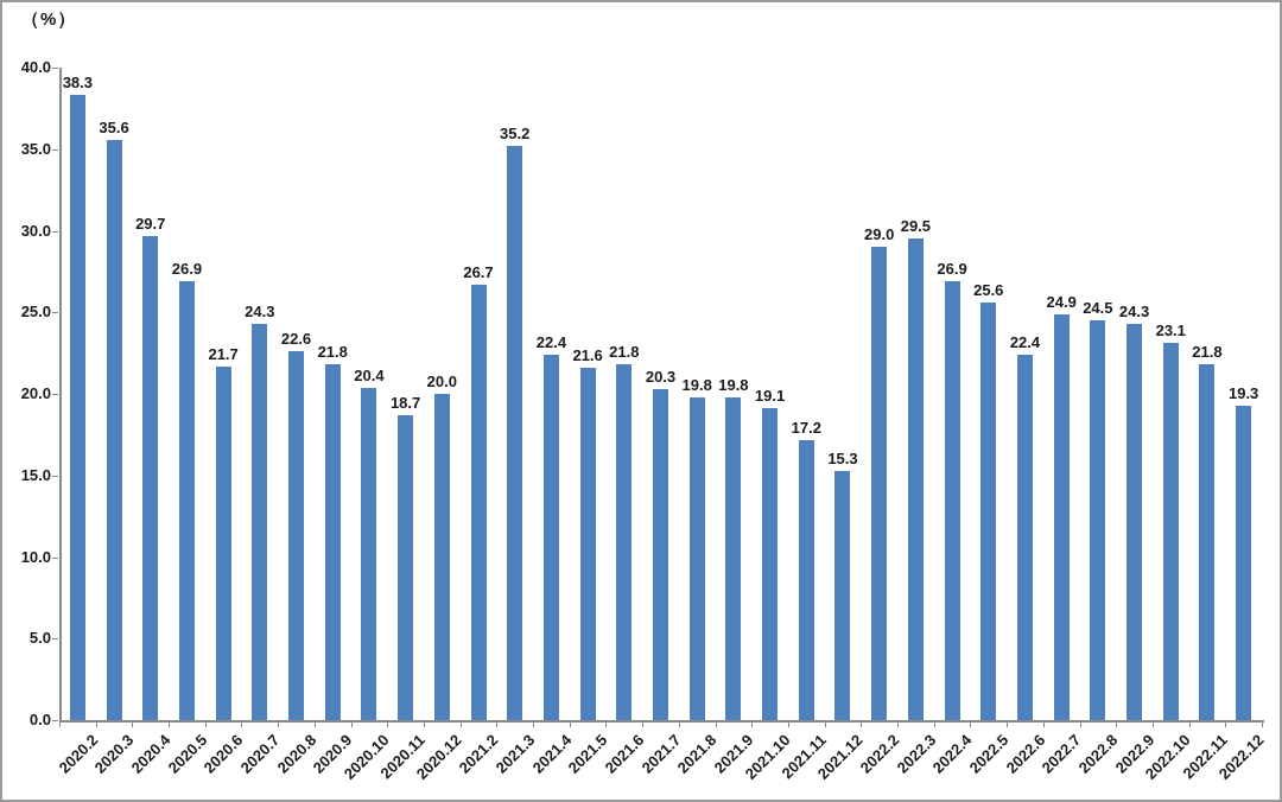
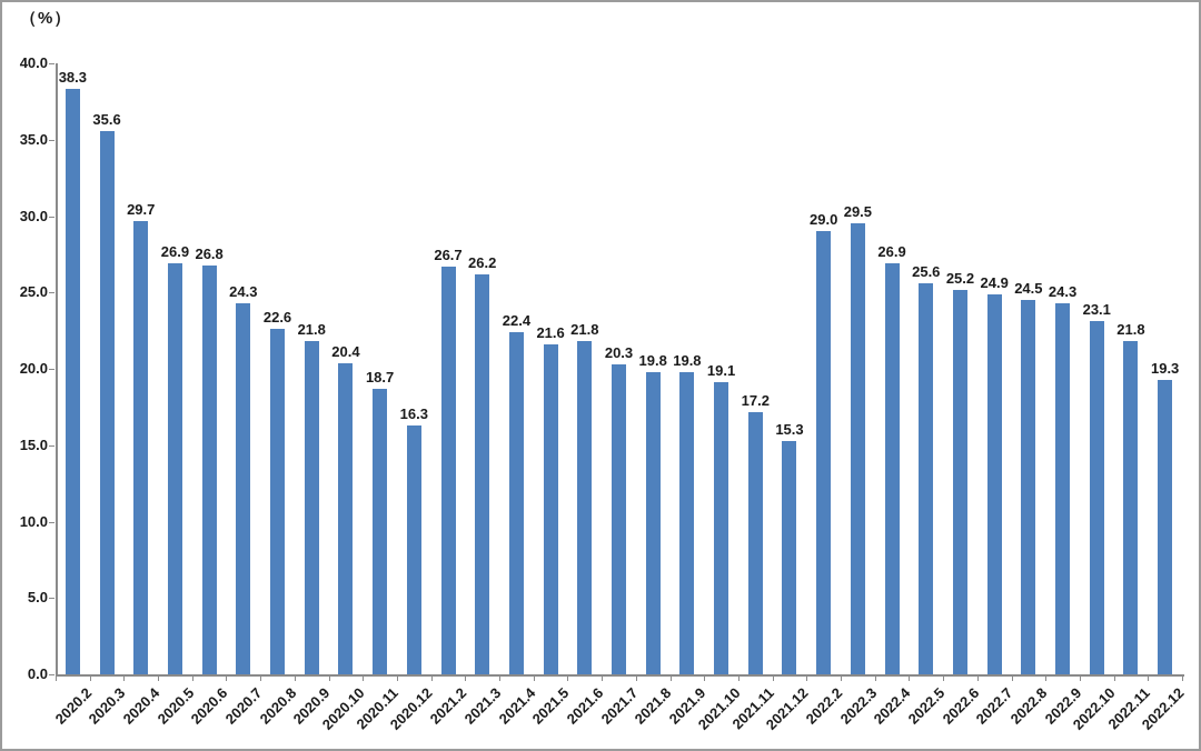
2020.6: 21.7 -> 26.8
2020.12: 20.0 -> 16.3
2021.3: 35.2 -> 26.2
2022.6: 22.4 -> 25.2
